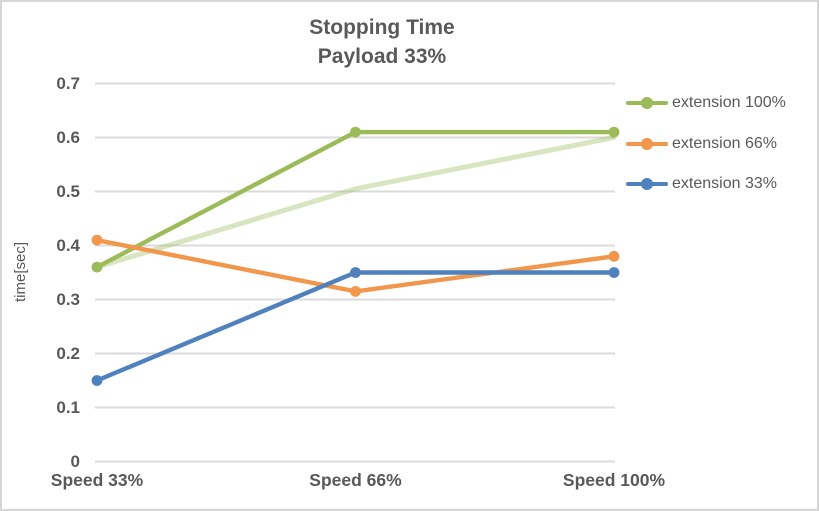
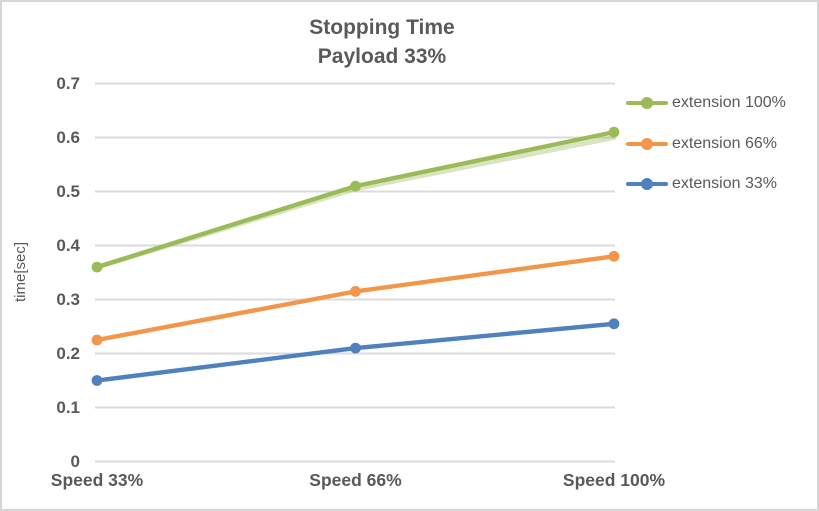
extension 66%/Speed 33%: 0.41 -> 0.23
extension 100%/Speed 66%: 0.61 -> 0.51
extension 33%/Speed 66%: 0.35 -> 0.21
extension 33%/Speed 100%: 0.35 -> 0.26
